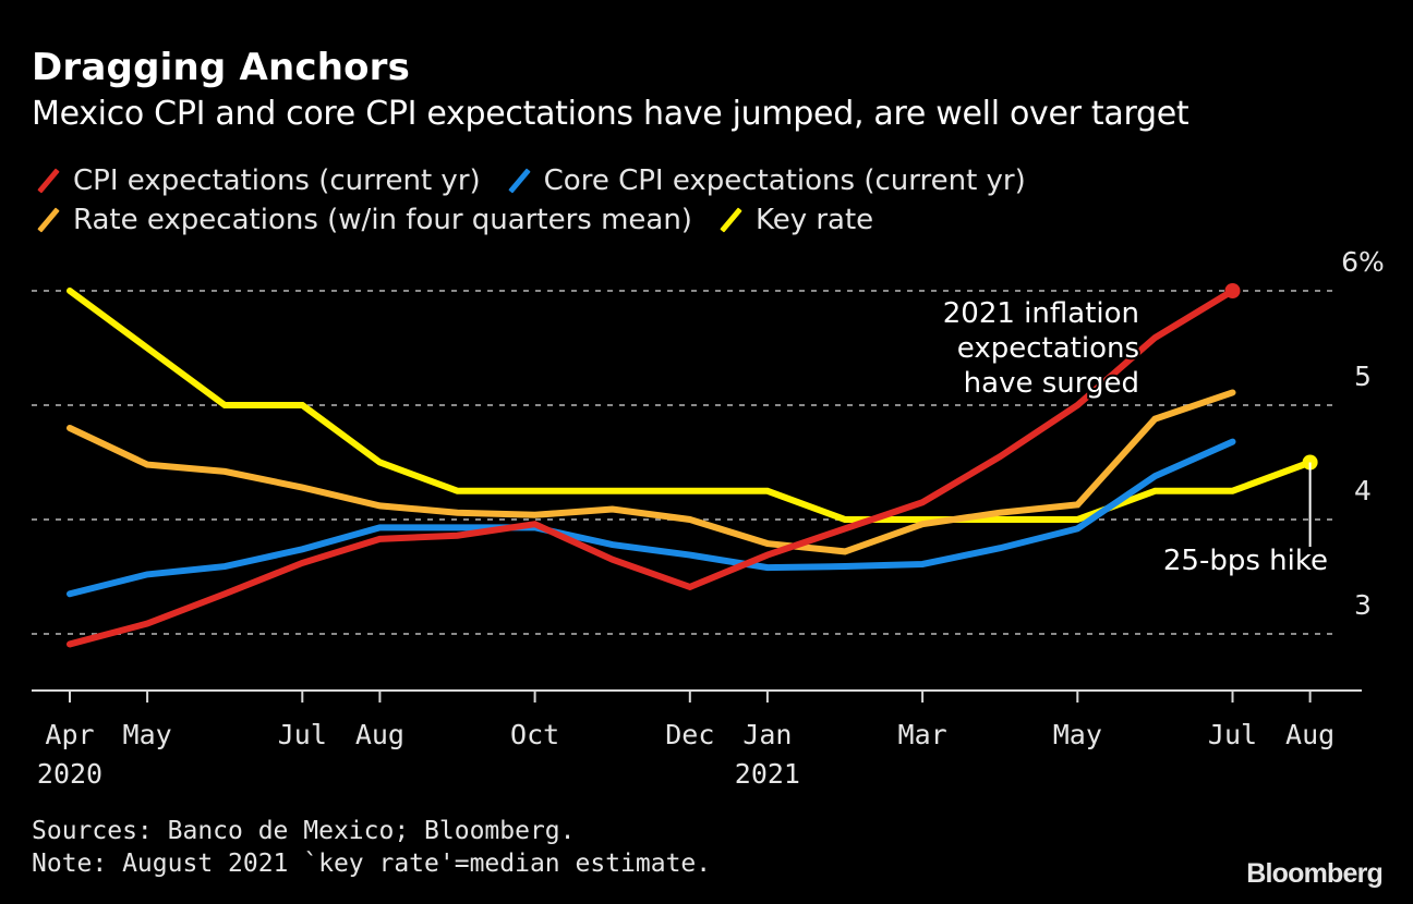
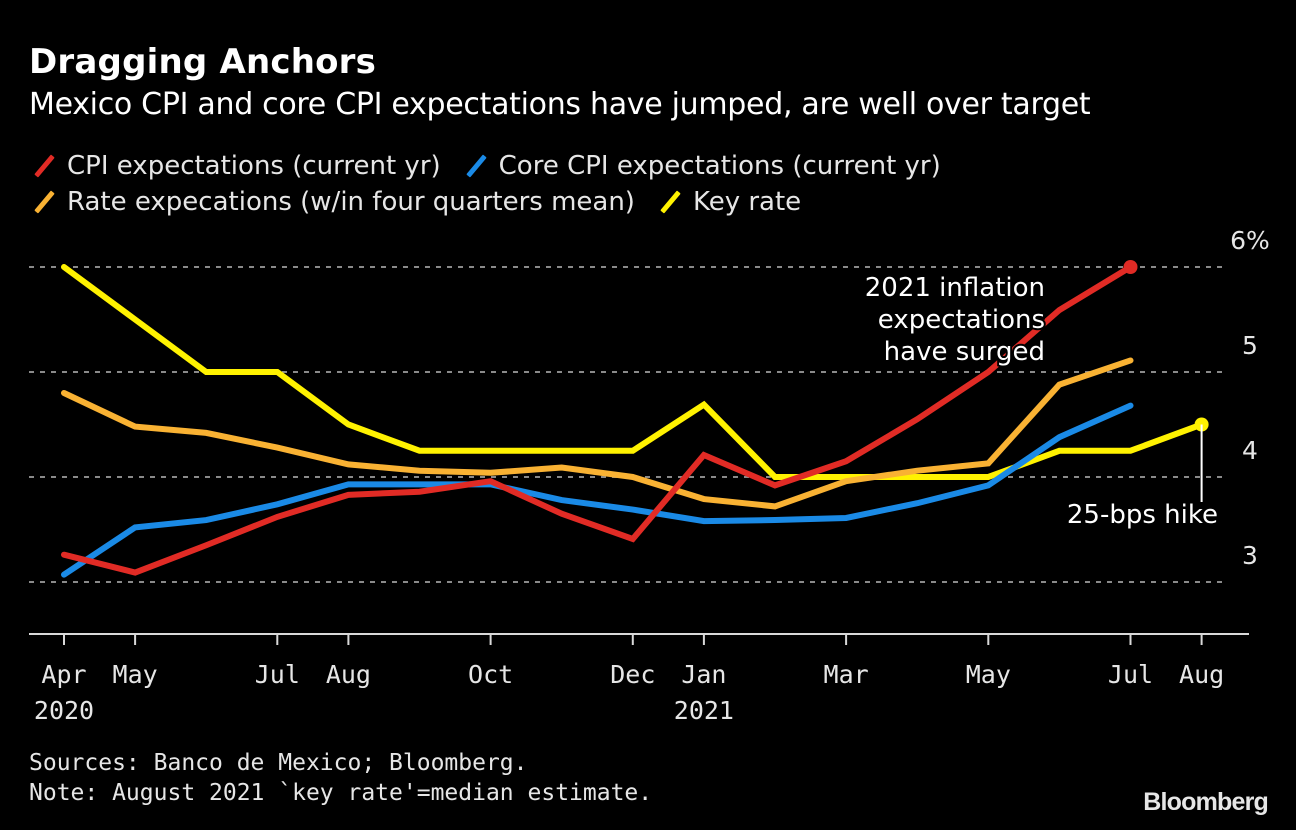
CPI expectations (current yr)/Apr 2020: 2.91 -> 3.26
Core CPI expectations (current yr)/Apr 2020: 3.35 -> 3.07
CPI expectations (current yr)/Jan 2021: 3.69 -> 4.21
Key rate/Jan 2021: 4.25 -> 4.69
